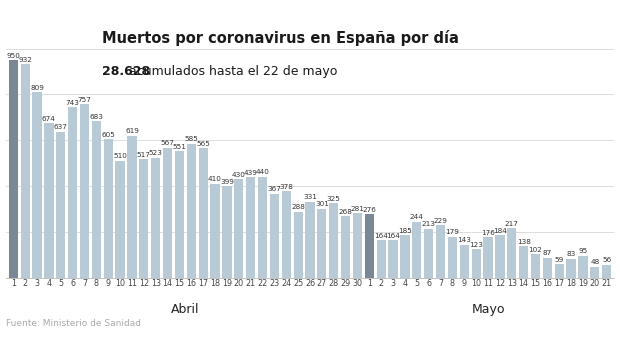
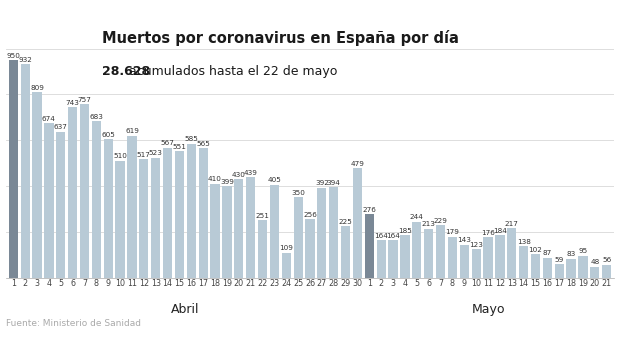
22: 440 -> 251
23: 367 -> 405
24: 378 -> 109
25: 288 -> 350
26: 331 -> 256
27: 301 -> 392
28: 325 -> 394
29: 268 -> 225
30: 281 -> 479
